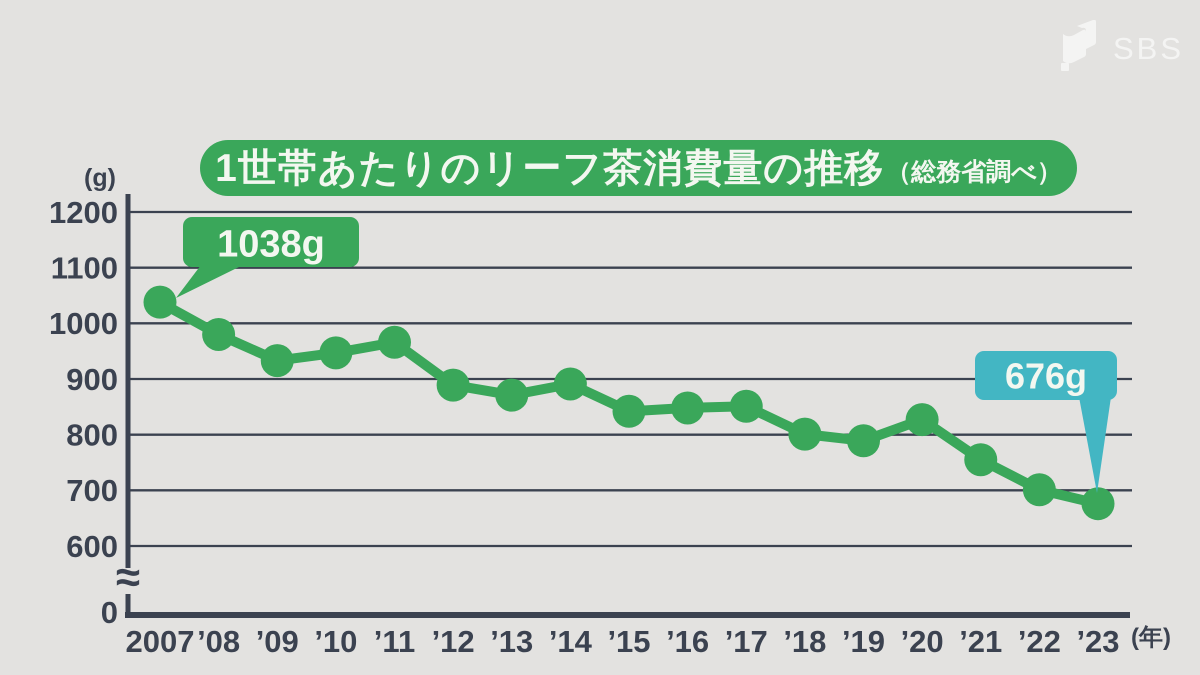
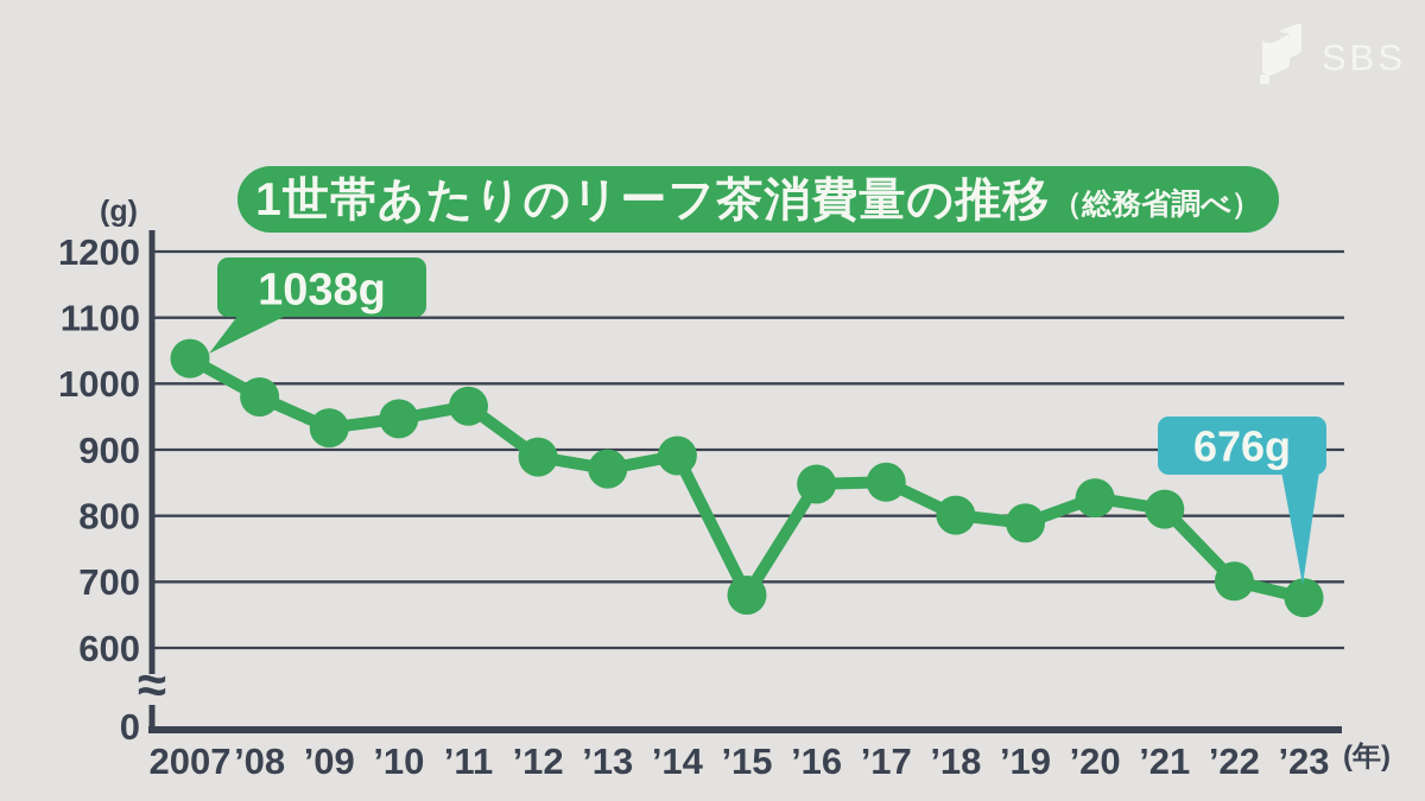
’15: 840 -> 680
’21: 760 -> 810
